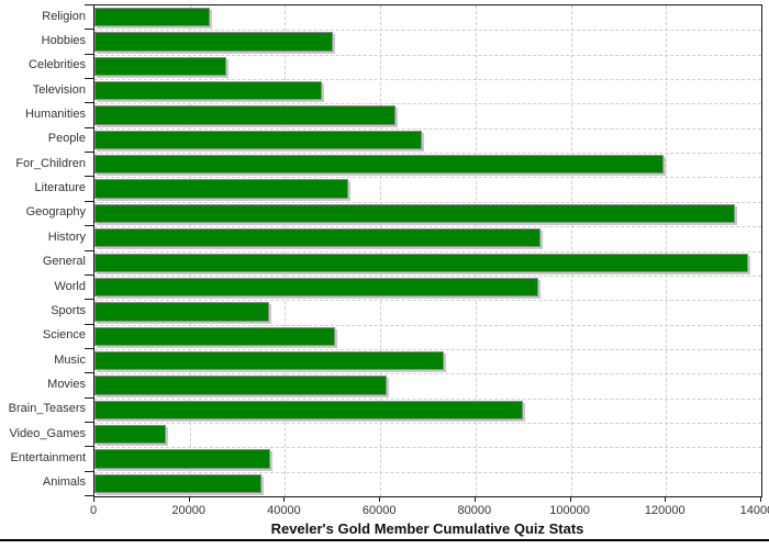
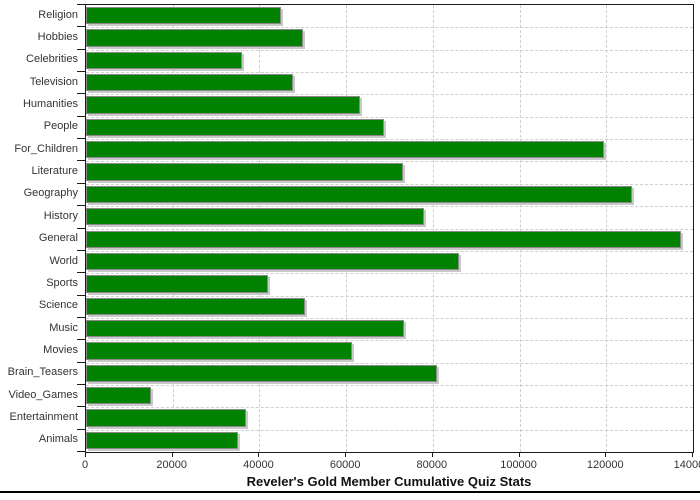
Religion: 24000 -> 45000
Celebrities: 28000 -> 36000
Literature: 53000 -> 73000
Geography: 134000 -> 126000
History: 94000 -> 78000
World: 93000 -> 86000
Sports: 37000 -> 42000
Brain_Teasers: 90000 -> 81000
